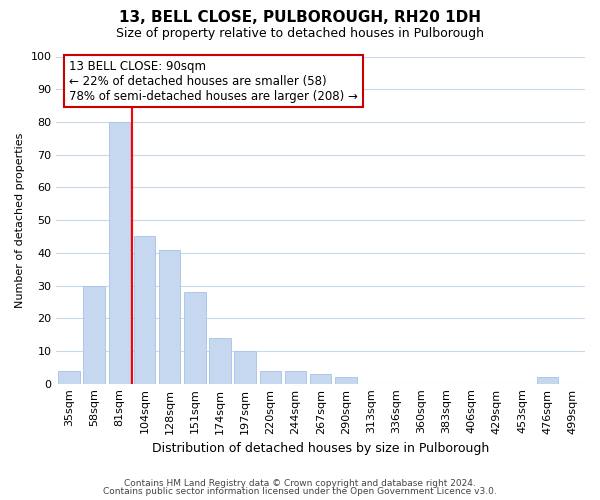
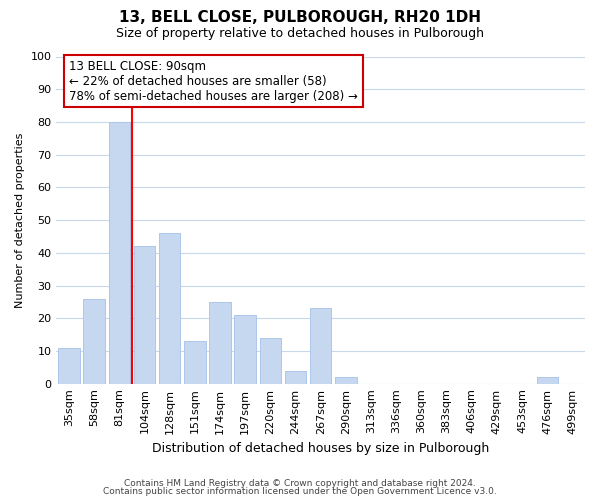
35sqm: 4 -> 11
58sqm: 30 -> 26
104sqm: 45 -> 42
128sqm: 41 -> 46
151sqm: 28 -> 13
174sqm: 14 -> 25
197sqm: 10 -> 21
220sqm: 4 -> 14
267sqm: 3 -> 23
